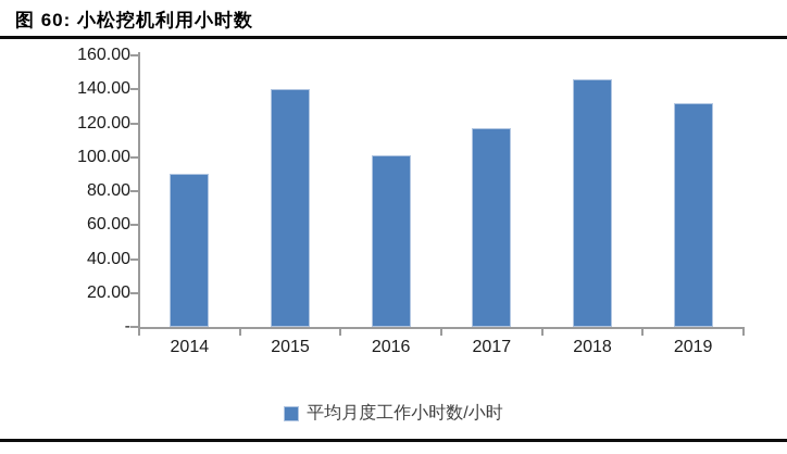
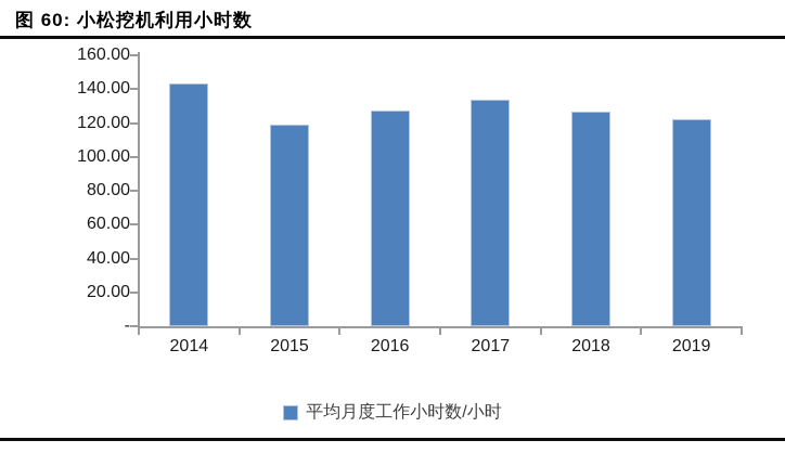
2014: 90 -> 144
2015: 140 -> 119
2016: 101 -> 128
2017: 117 -> 134
2018: 146 -> 127
2019: 132 -> 122
